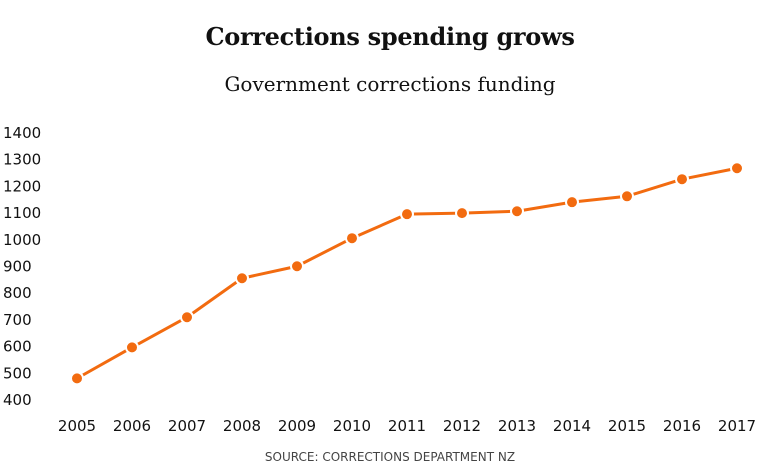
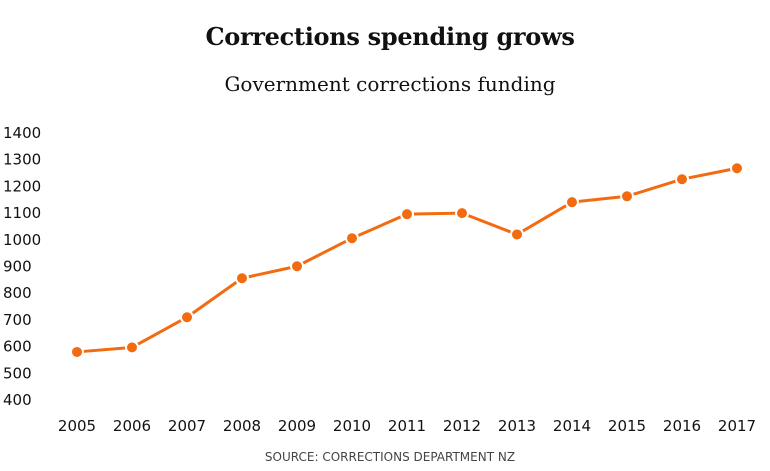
2005: 480 -> 580
2013: 1110 -> 1020
